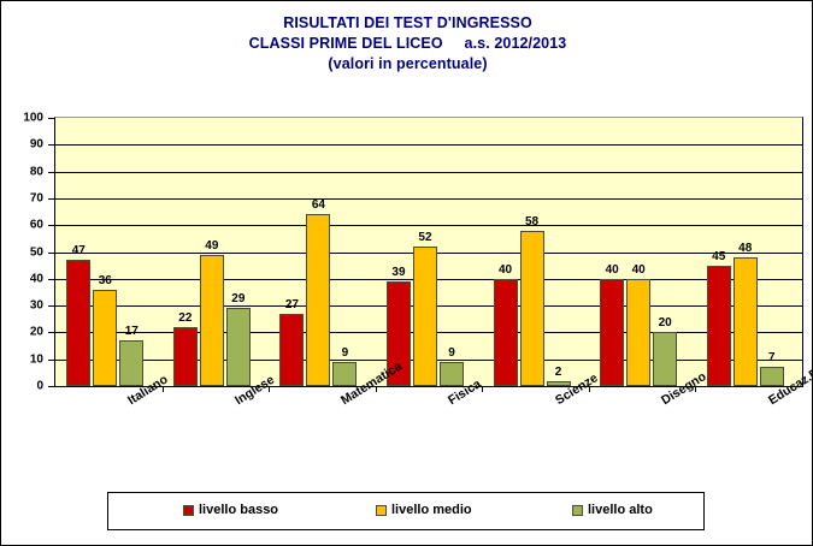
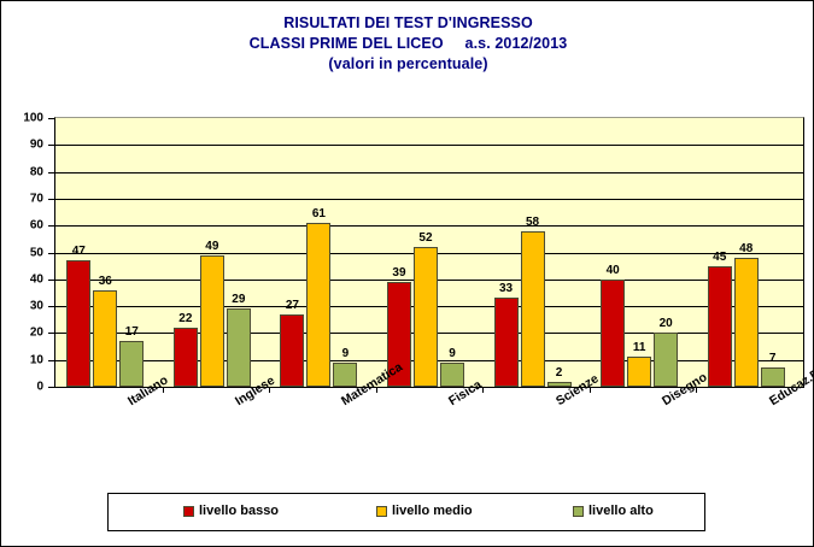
livello medio/Matematica: 64 -> 61
livello basso/Scienze: 40 -> 33
livello medio/Disegno: 40 -> 11
